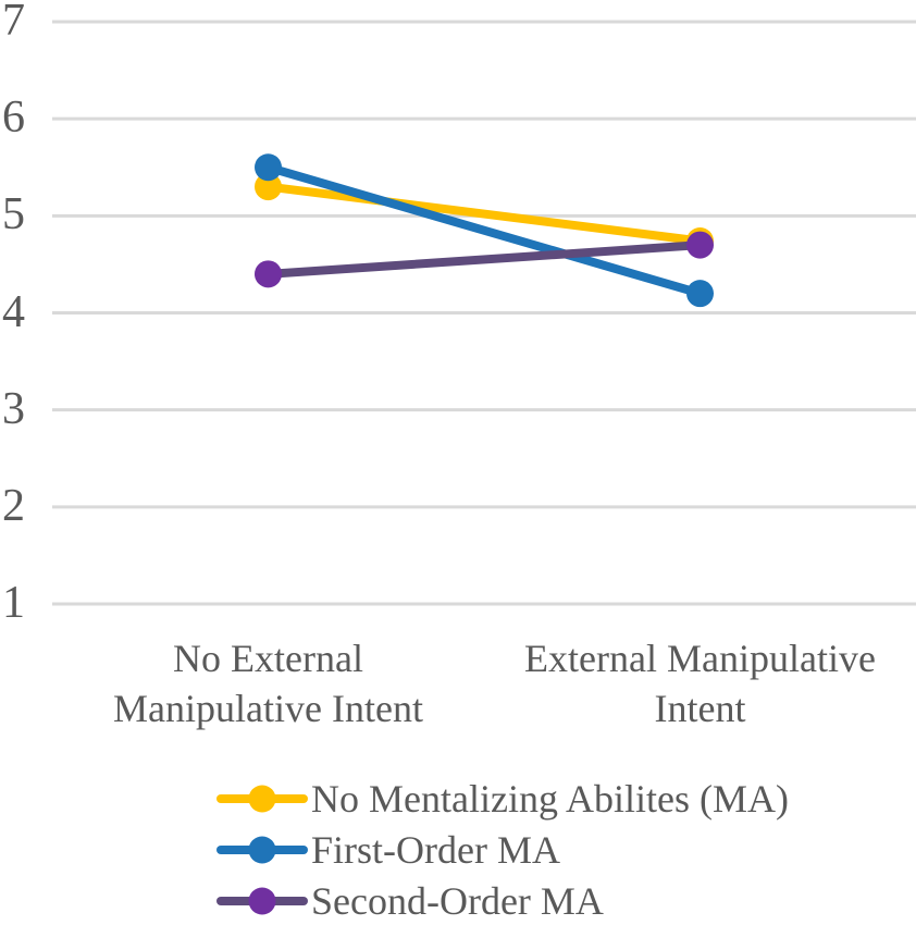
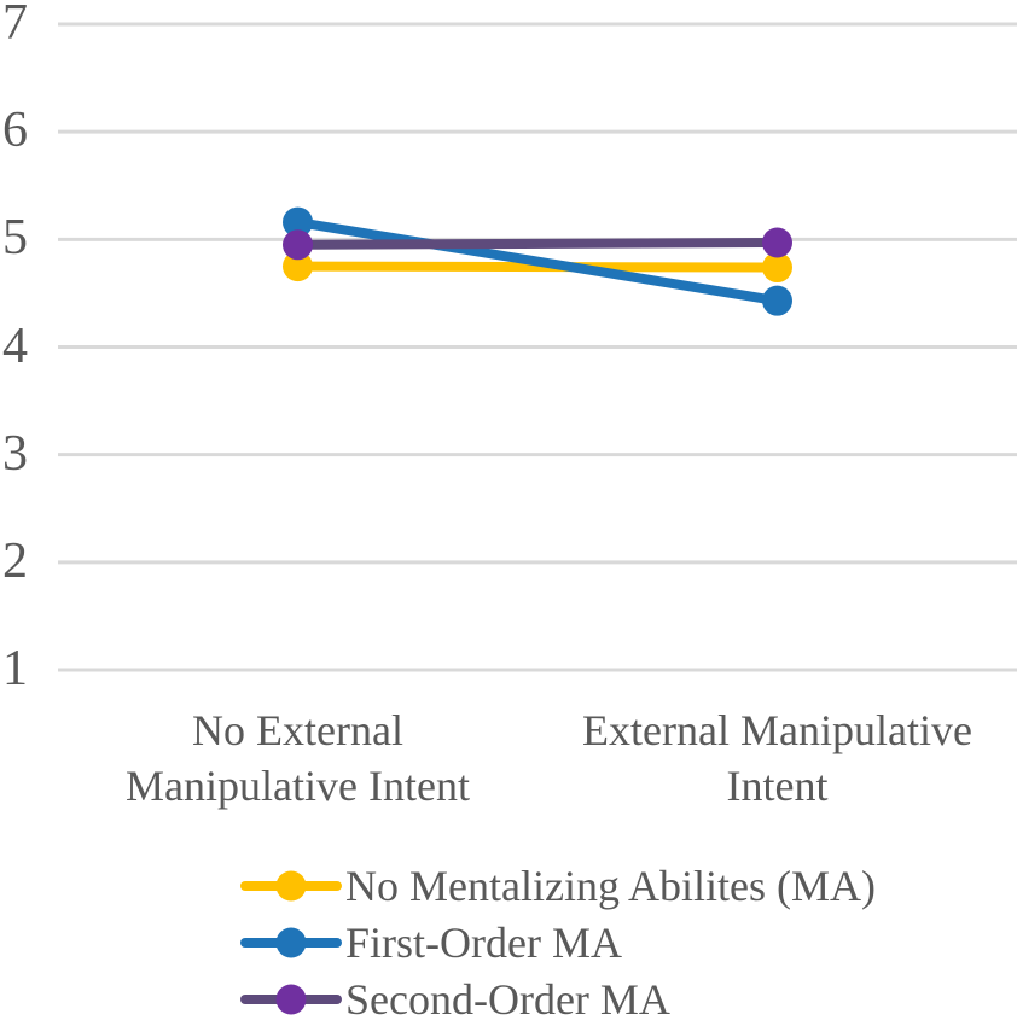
No Mentalizing Abilites (MA)/No External Manipulative Intent: 5.3 -> 4.8
First-Order MA/No External Manipulative Intent: 5.5 -> 5.2
Second-Order MA/No External Manipulative Intent: 4.4 -> 5.0
First-Order MA/External Manipulative Intent: 4.2 -> 4.4
Second-Order MA/External Manipulative Intent: 4.7 -> 5.0
